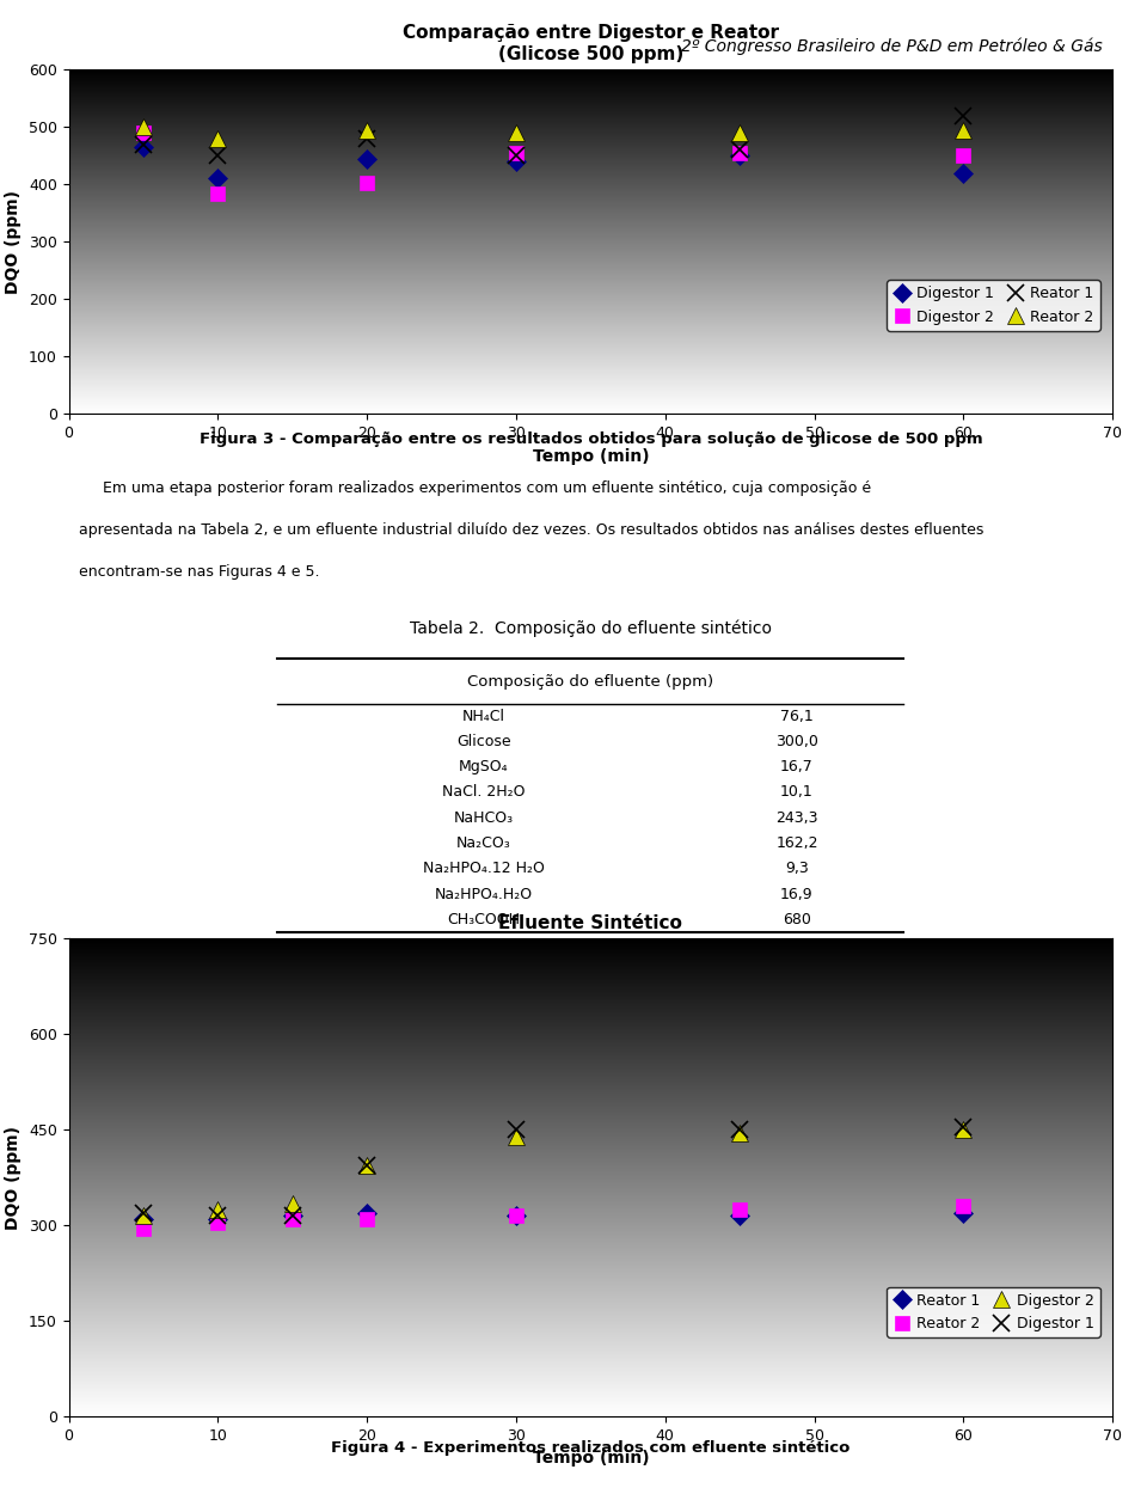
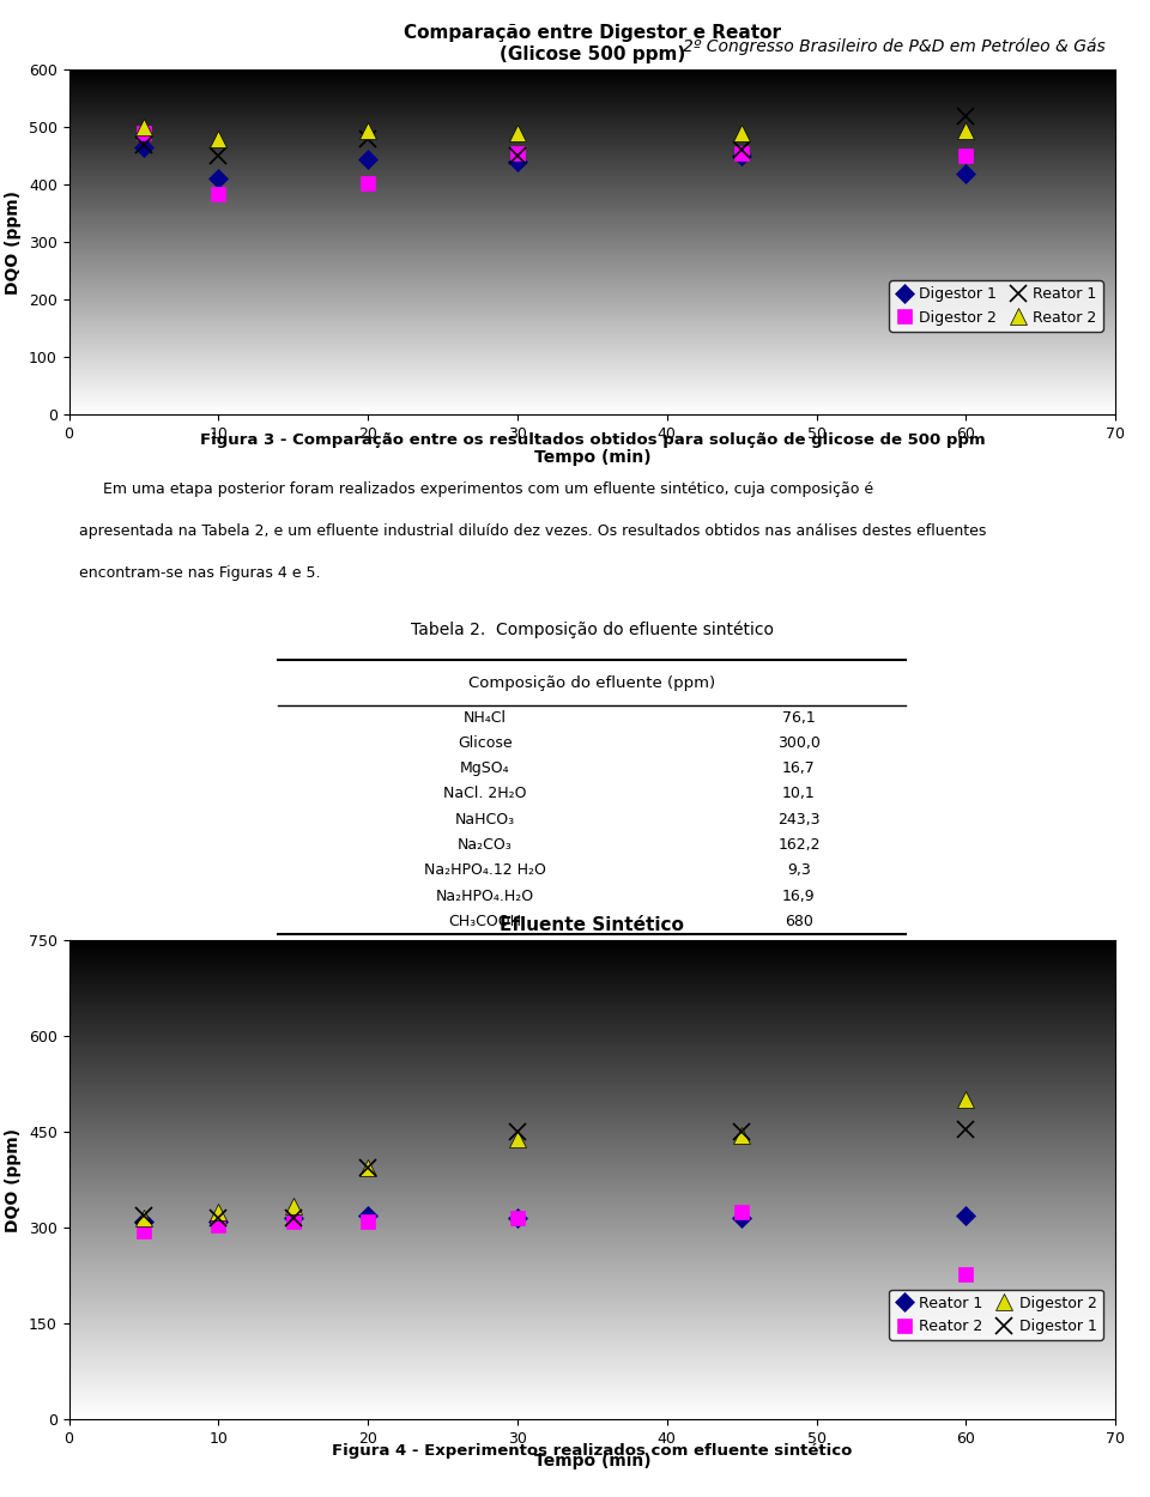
Efluente Sintético/Reator 2/60: 330 -> 228
Efluente Sintético/Digestor 2/60: 450 -> 502
